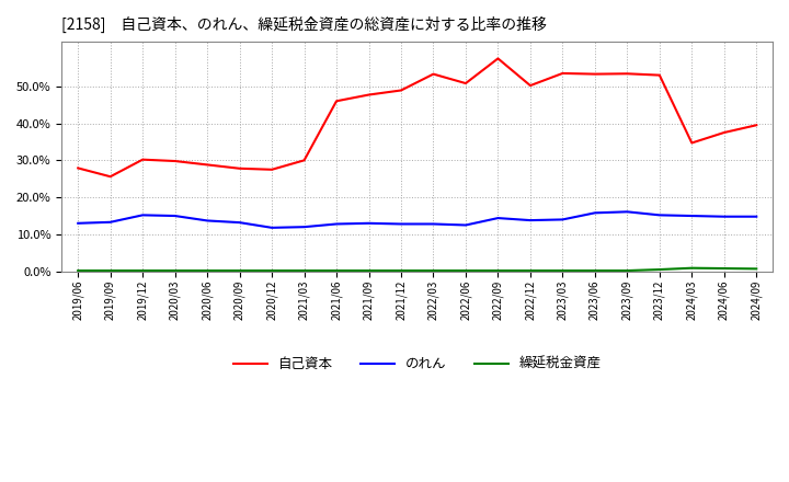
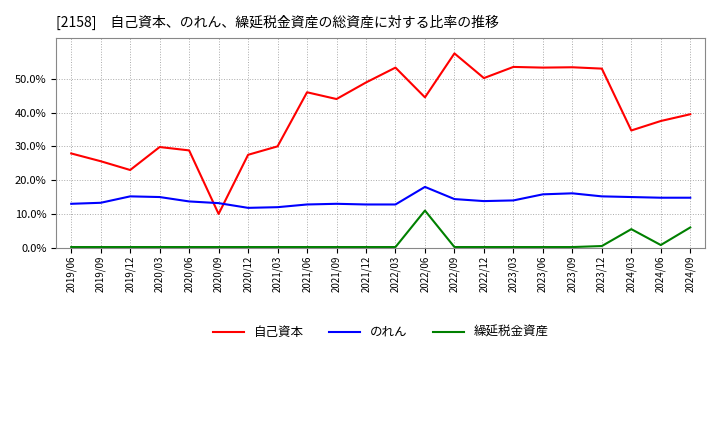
自己資本/2019/12: 30.2% -> 23.0%
自己資本/2020/09: 27.8% -> 10.0%
自己資本/2021/09: 47.7% -> 44.0%
自己資本/2022/06: 50.8% -> 44.5%
のれん/2022/06: 12.5% -> 18.0%
繰延税金資産/2022/06: 0.2% -> 11.0%
繰延税金資産/2024/03: 0.9% -> 5.5%
繰延税金資産/2024/09: 0.7% -> 6.0%
